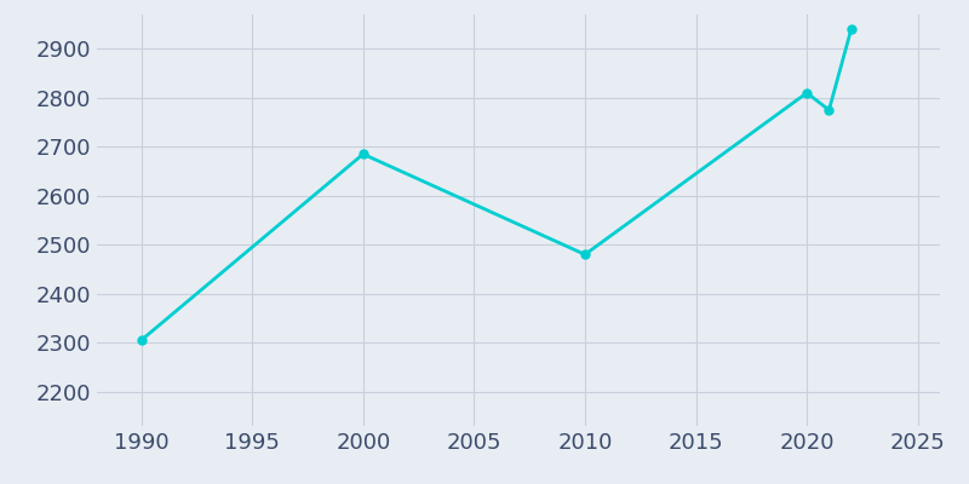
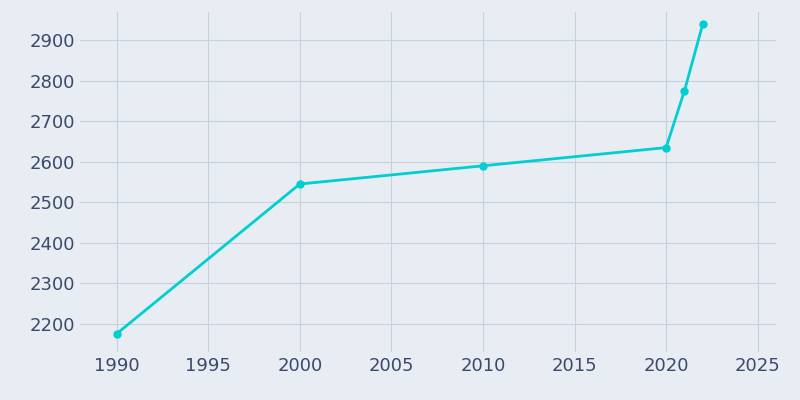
1990: 2305 -> 2175
2000: 2685 -> 2545
2010: 2480 -> 2590
2020: 2810 -> 2635
